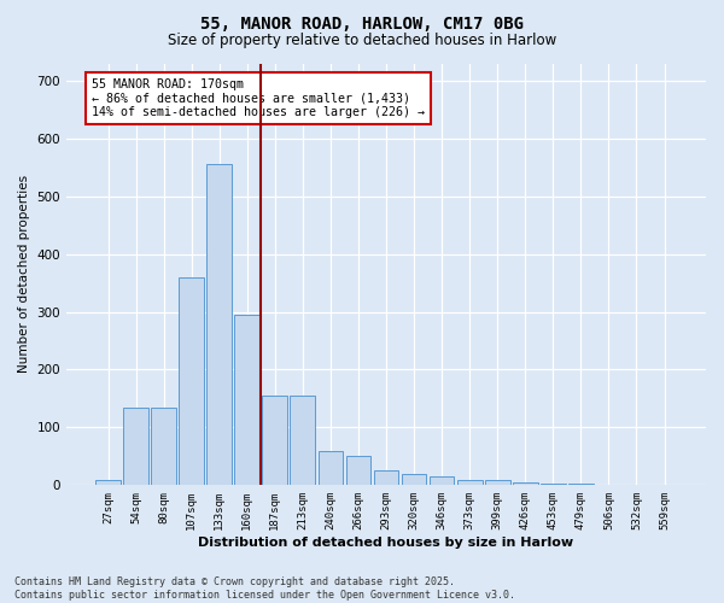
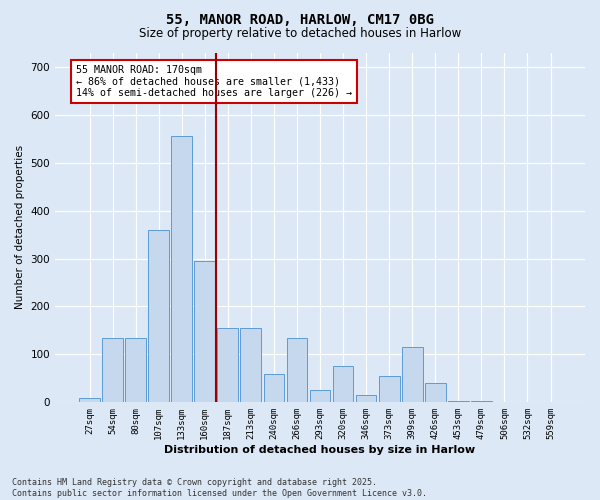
266sqm: 50 -> 135
320sqm: 20 -> 75
373sqm: 10 -> 55
399sqm: 8 -> 115
426sqm: 5 -> 40
